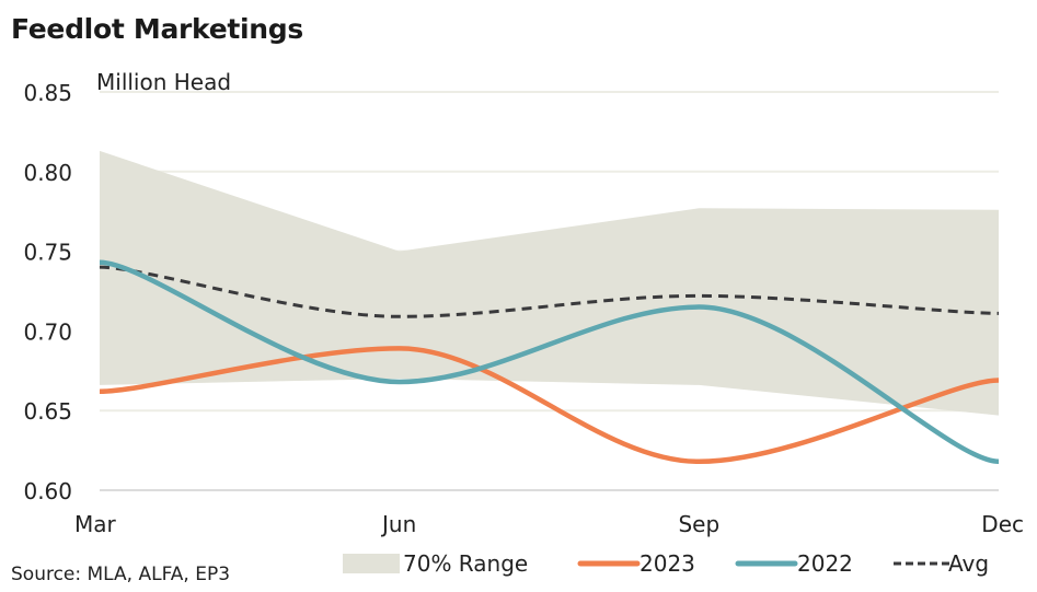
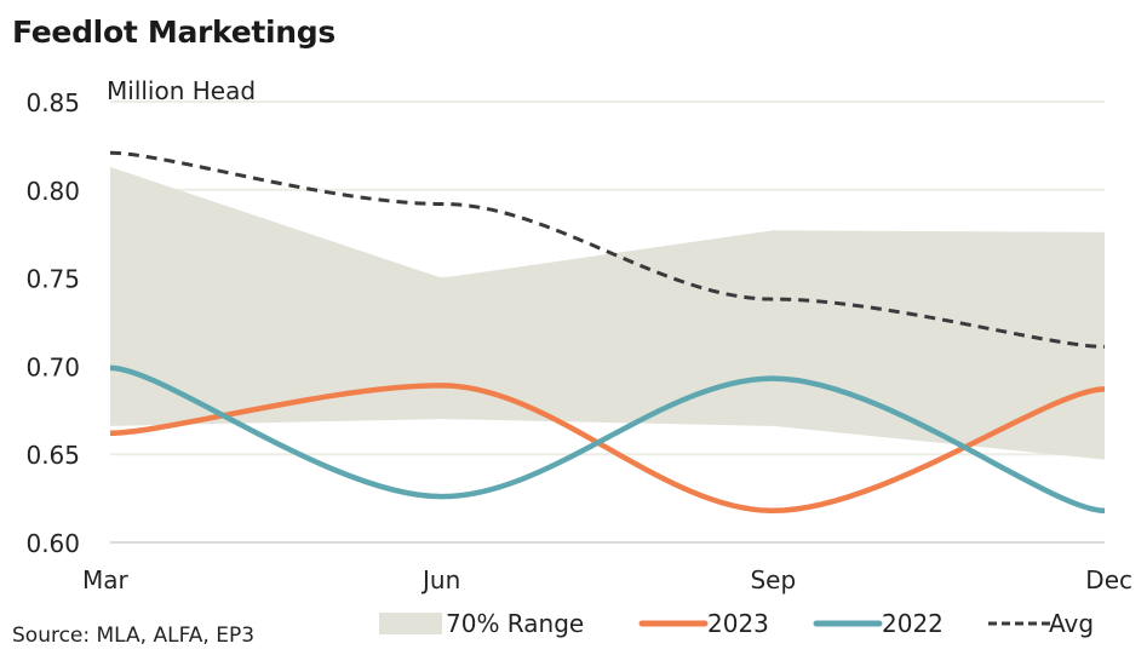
2022/Mar: 0.743 -> 0.699
Avg/Mar: 0.740 -> 0.821
2022/Jun: 0.668 -> 0.626
Avg/Jun: 0.709 -> 0.792
2022/Sep: 0.715 -> 0.693
Avg/Sep: 0.722 -> 0.738
2023/Dec: 0.669 -> 0.687
